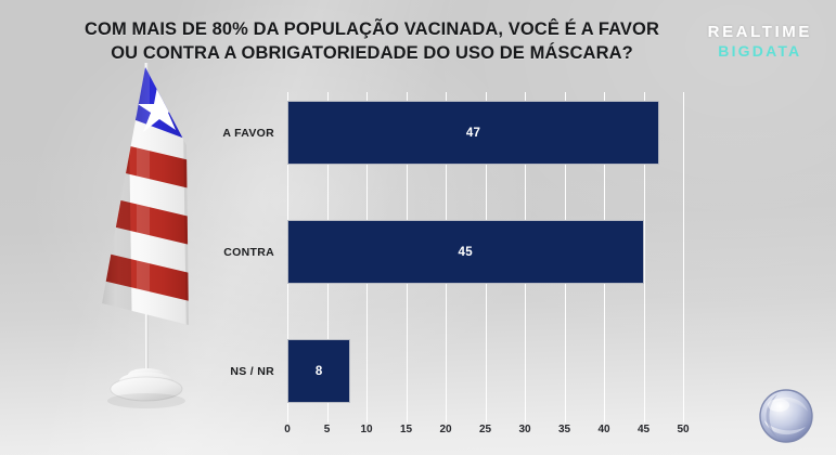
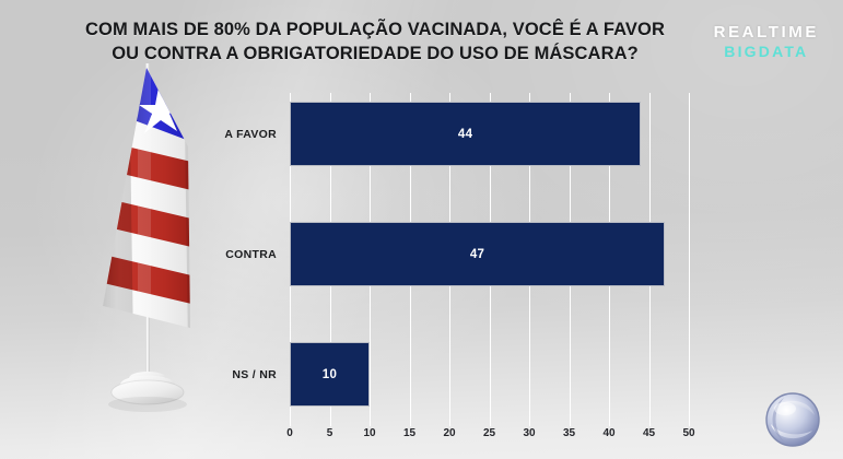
A FAVOR: 47 -> 44
CONTRA: 45 -> 47
NS / NR: 8 -> 10
